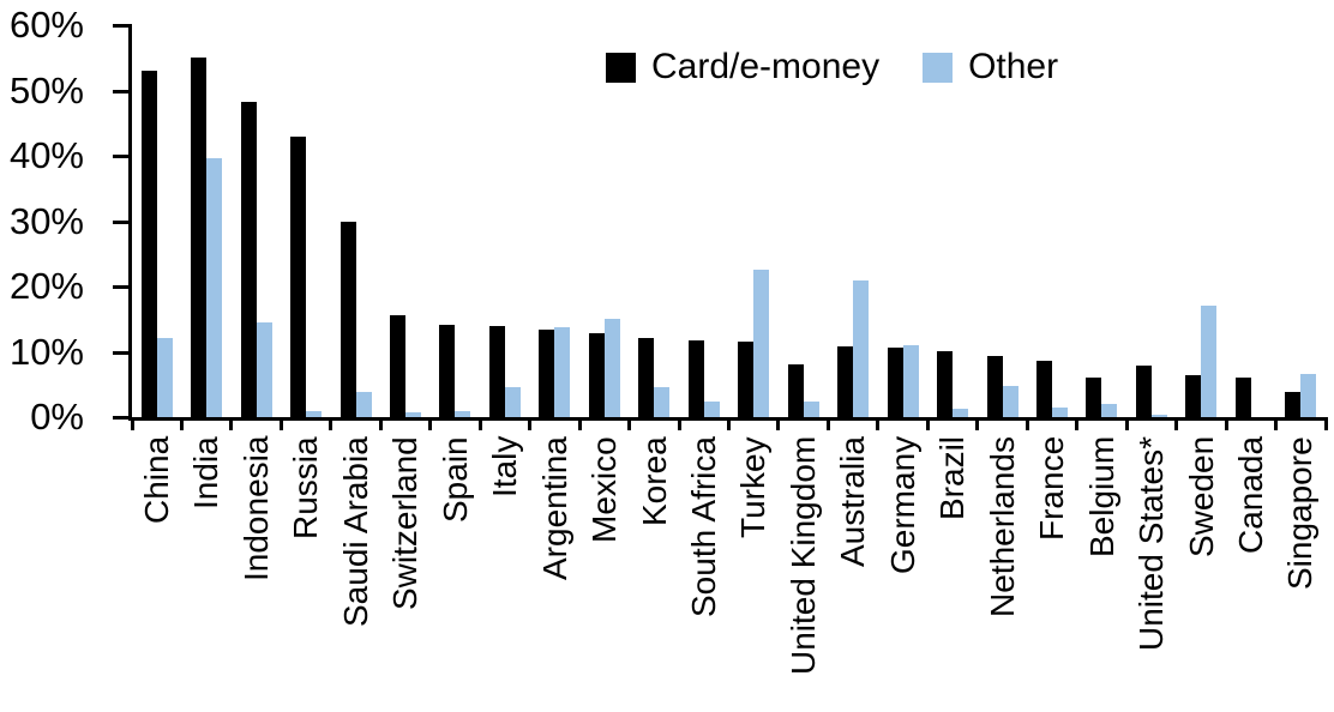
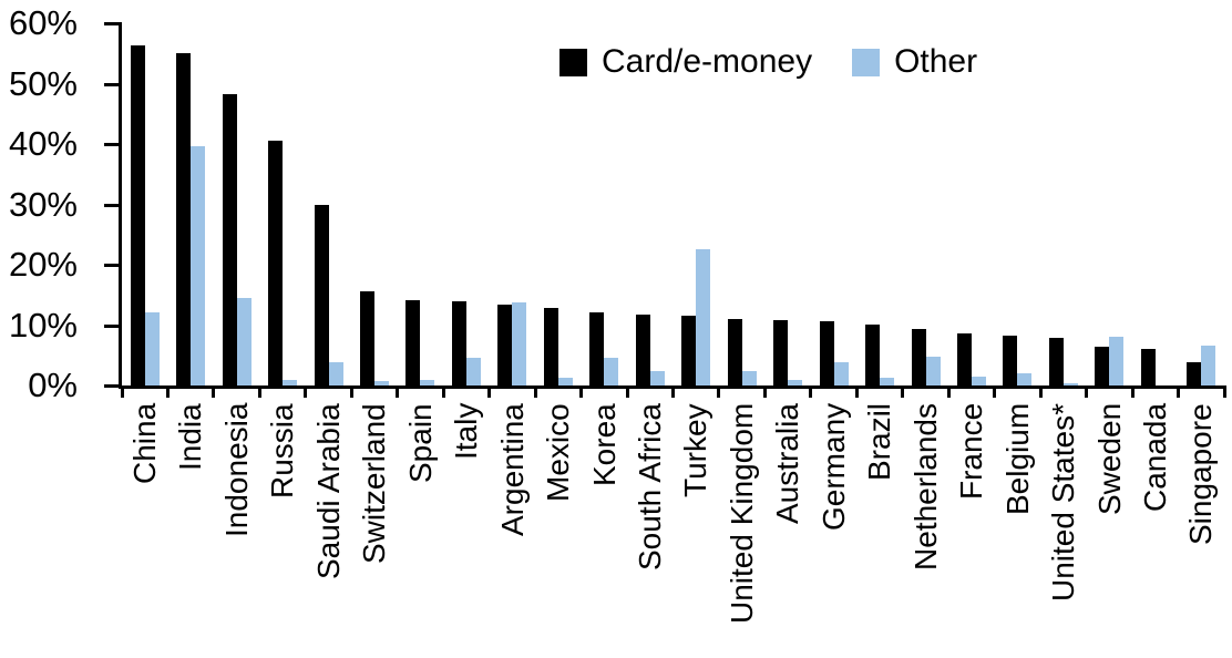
Card/e-money/China: 53% -> 56%
Card/e-money/Russia: 43% -> 40%
Other/Mexico: 15% -> 1%
Card/e-money/United Kingdom: 8% -> 11%
Other/Australia: 21% -> 1%
Other/Germany: 11% -> 4%
Card/e-money/Belgium: 6% -> 8%
Other/Sweden: 17% -> 8%
